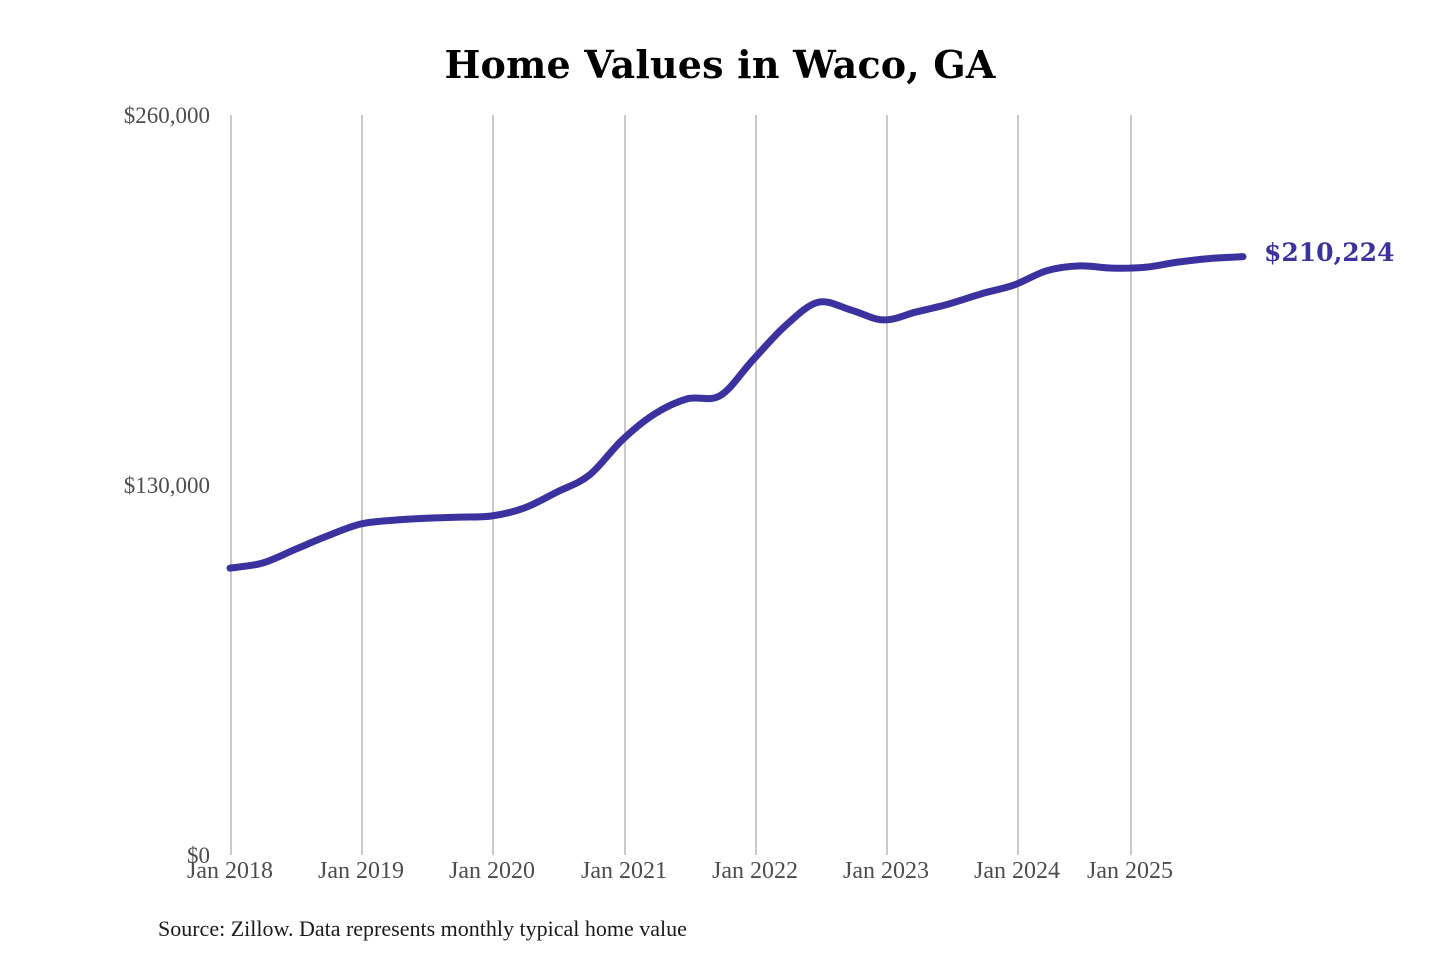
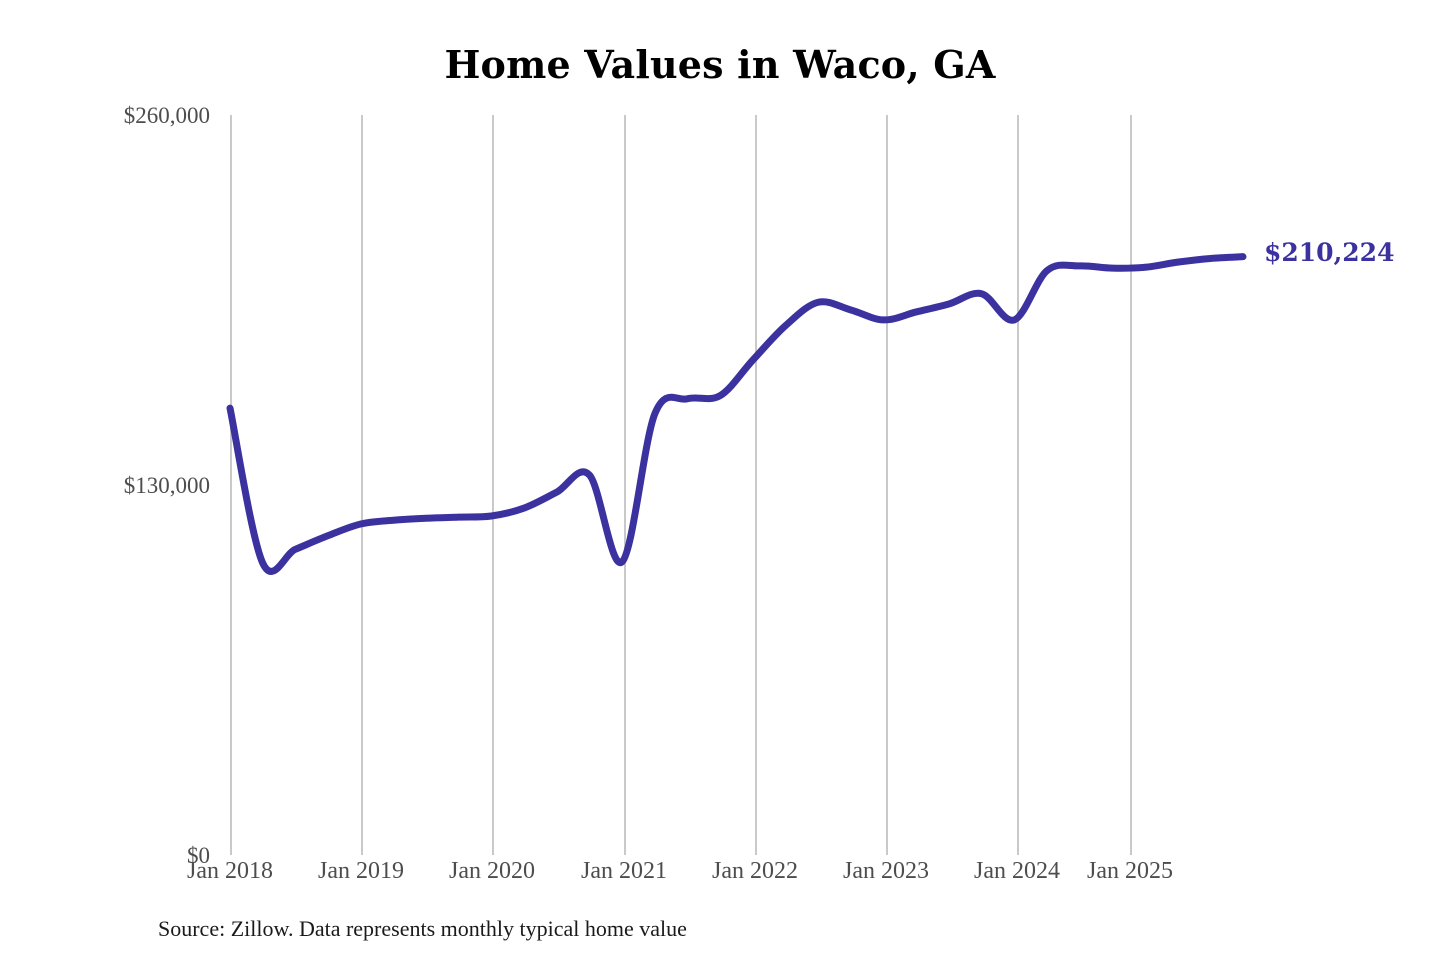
Jan 2018: $101000 -> $157000
Jan 2021: $146000 -> $103000
Jan 2024: $200000 -> $188000
